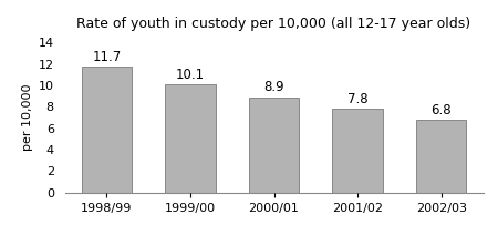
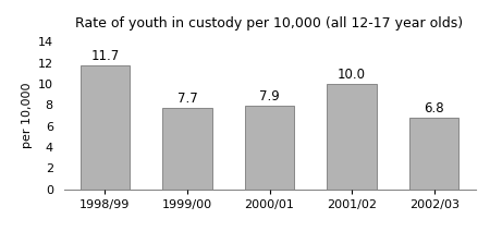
1999/00: 10.1 -> 7.7
2000/01: 8.9 -> 7.9
2001/02: 7.8 -> 10.0
